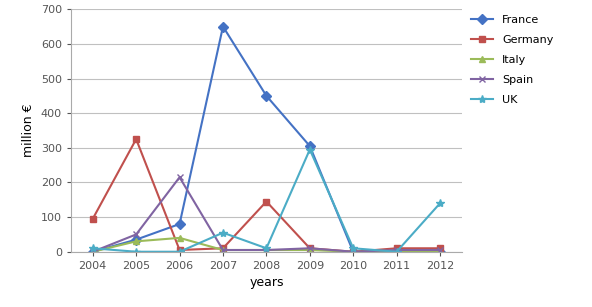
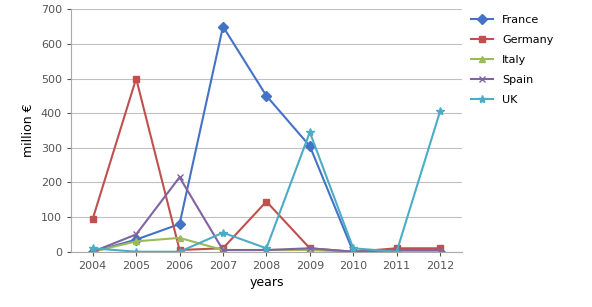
Germany/2005: 325 -> 500
UK/2009: 295 -> 345
UK/2012: 140 -> 405
